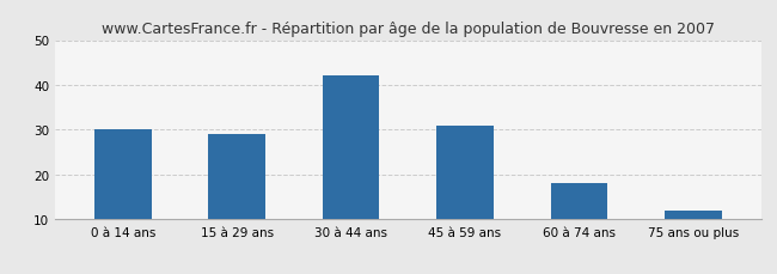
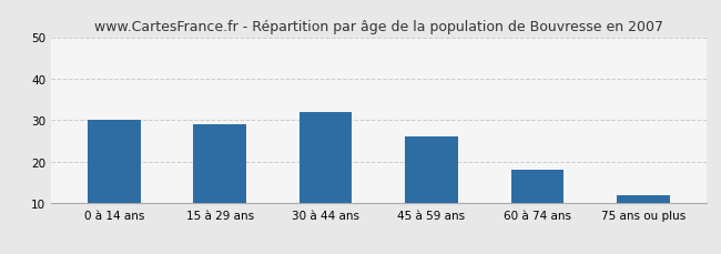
30 à 44 ans: 42 -> 32
45 à 59 ans: 31 -> 26
